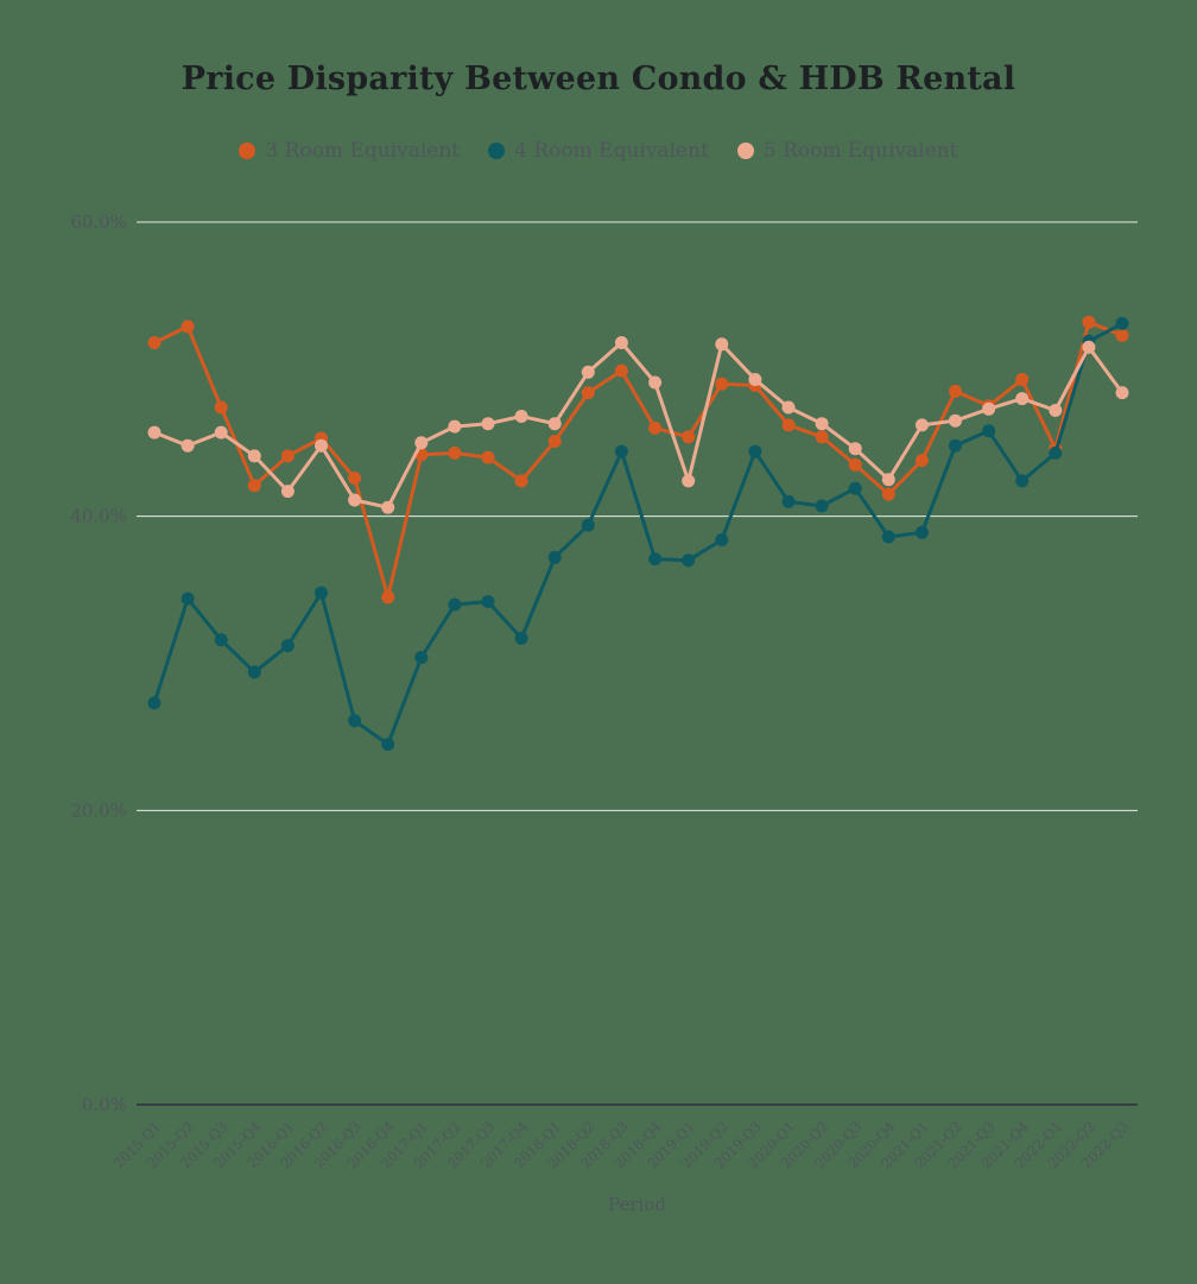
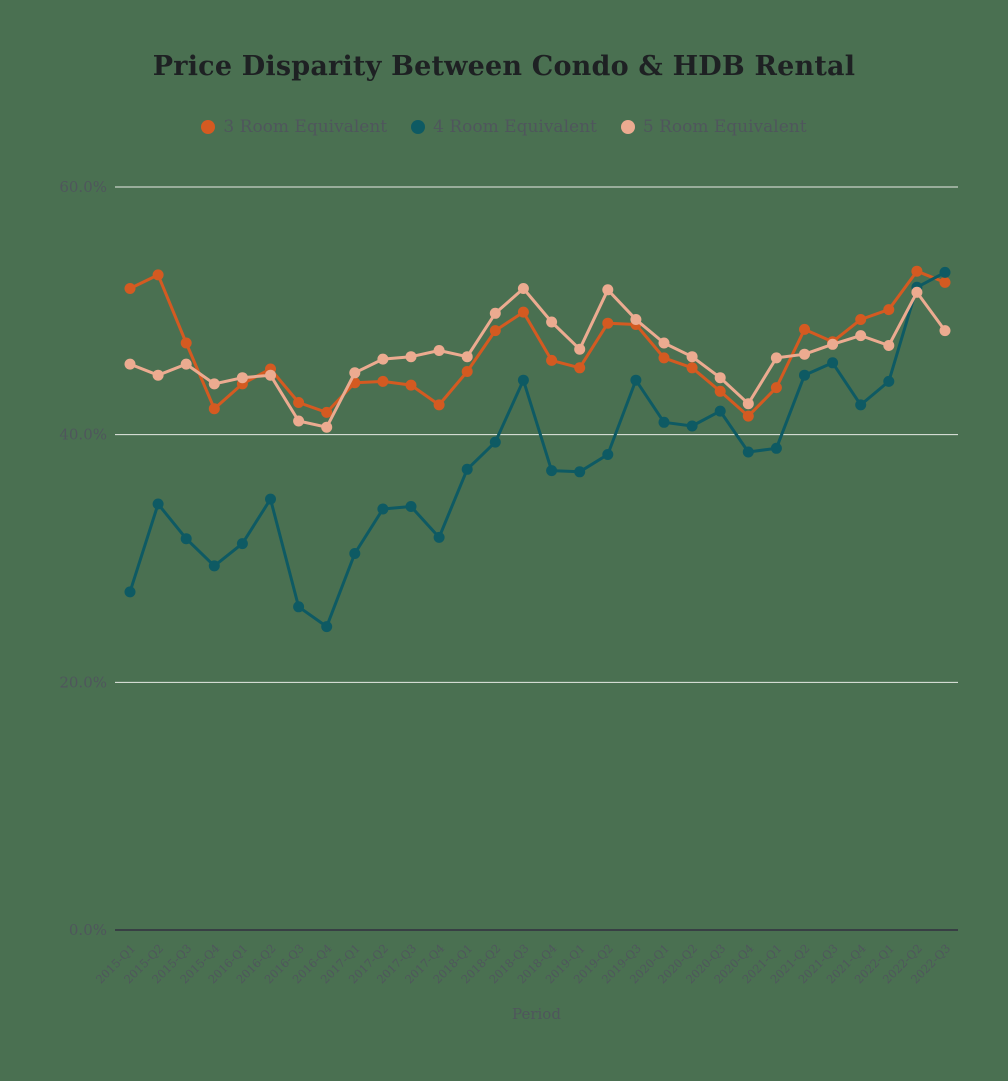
5 Room Equivalent/2016-Q1: 41.7% -> 44.6%
3 Room Equivalent/2016-Q4: 34.5% -> 41.8%
5 Room Equivalent/2019-Q1: 42.4% -> 46.9%
3 Room Equivalent/2022-Q1: 44.6% -> 50.1%
